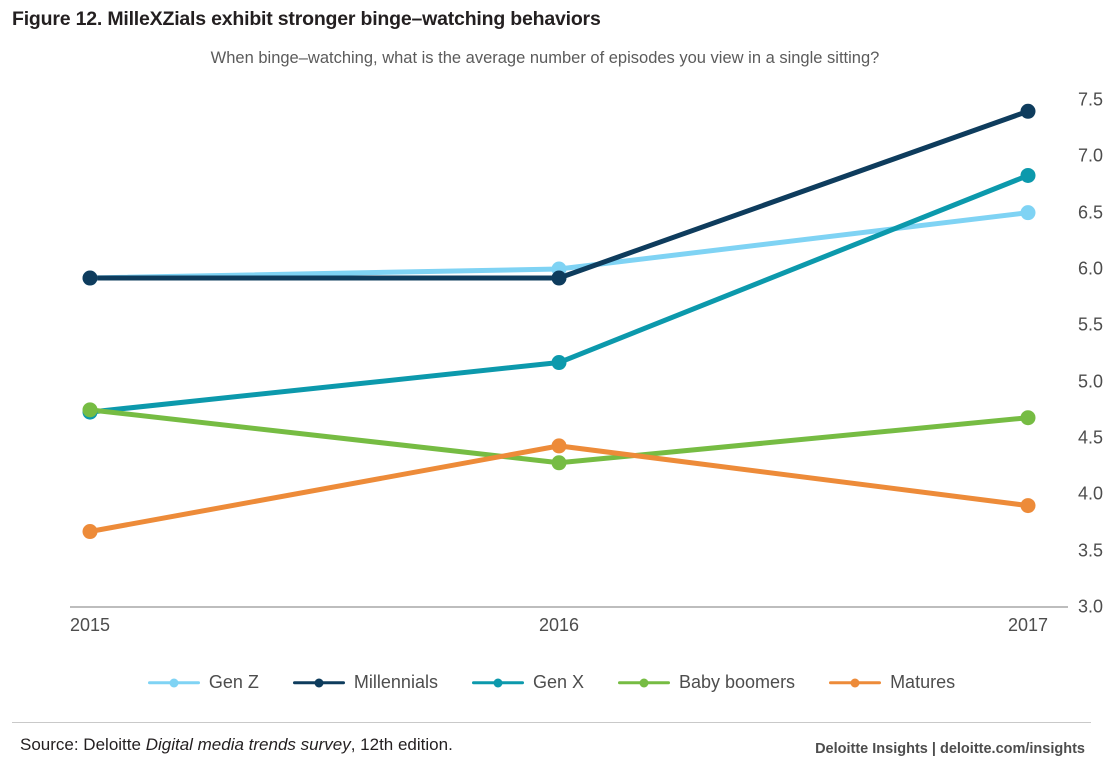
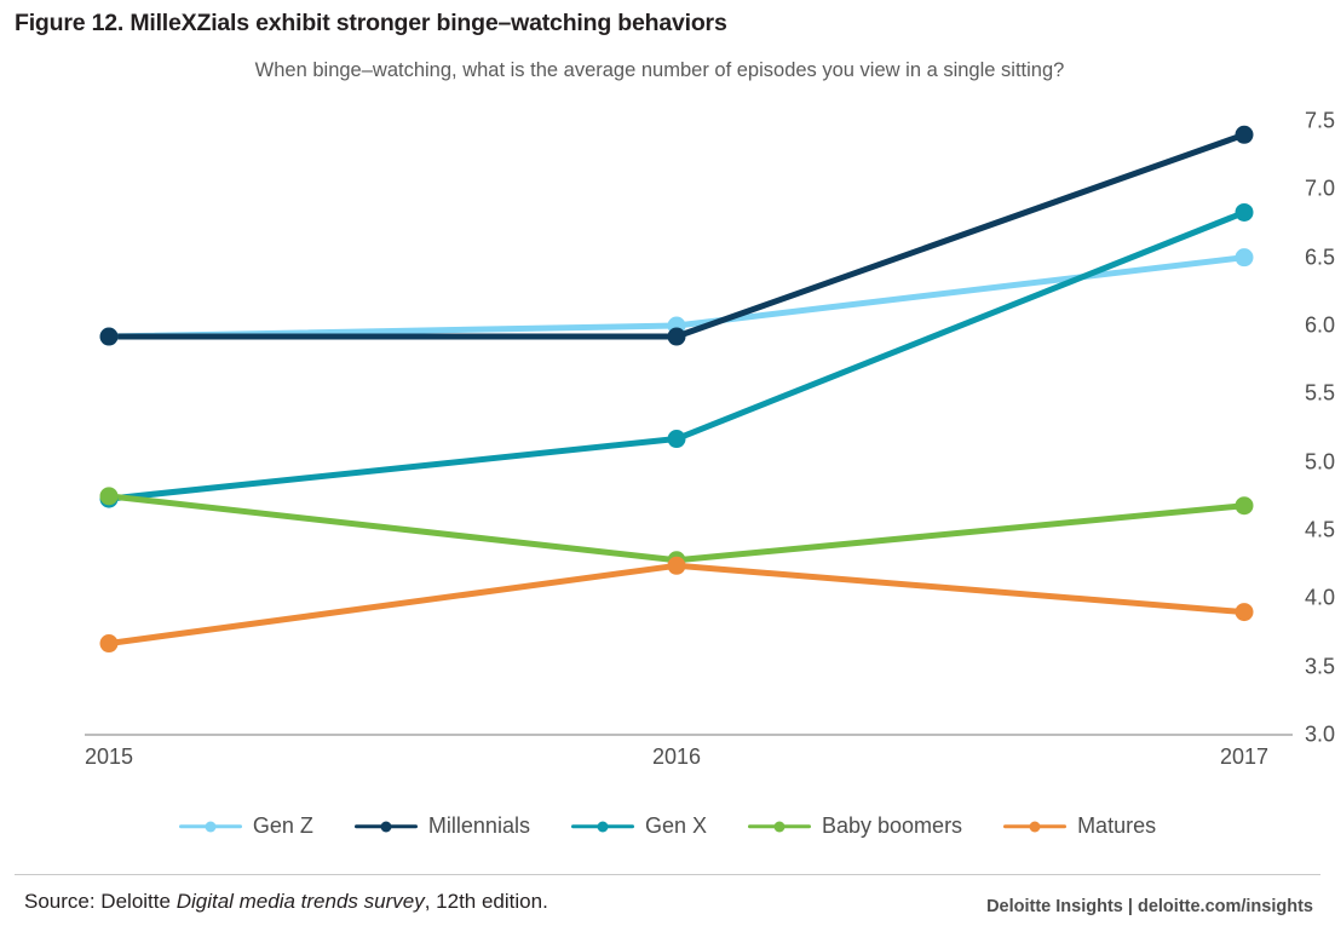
Matures/2016: 4.43 -> 4.24
